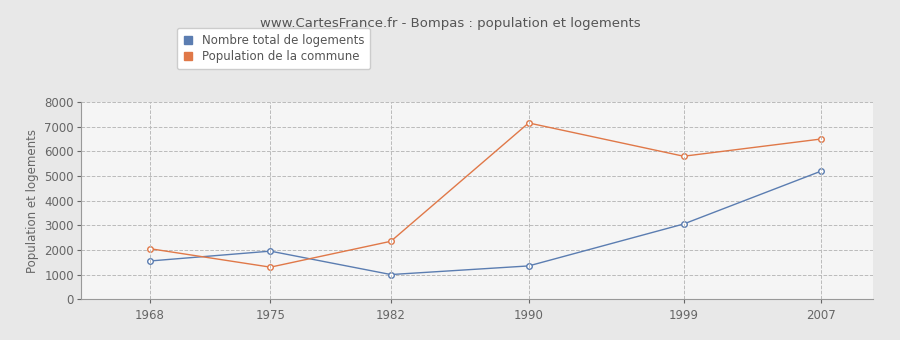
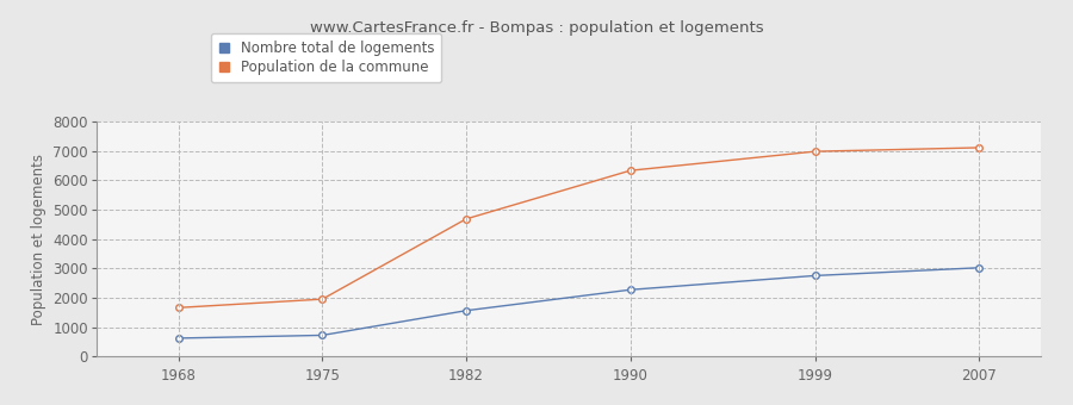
Nombre total de logements/1968: 1550 -> 620
Population de la commune/1968: 2050 -> 1660
Nombre total de logements/1975: 1950 -> 720
Population de la commune/1975: 1300 -> 1950
Nombre total de logements/1982: 1000 -> 1560
Population de la commune/1982: 2350 -> 4680
Nombre total de logements/1990: 1350 -> 2270
Population de la commune/1990: 7150 -> 6330
Nombre total de logements/1999: 3050 -> 2750
Population de la commune/1999: 5800 -> 6980
Nombre total de logements/2007: 5200 -> 3020
Population de la commune/2007: 6500 -> 7110
